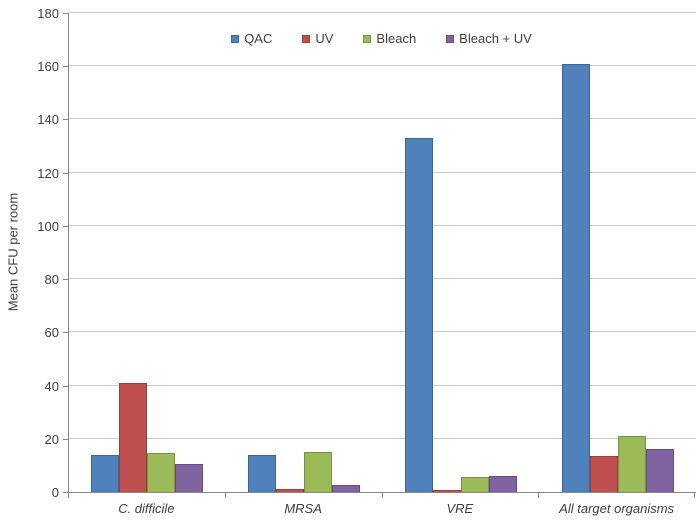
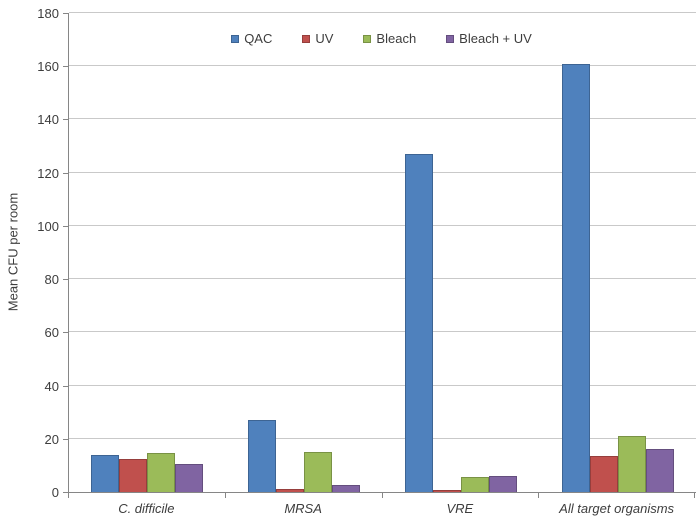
UV/C. difficile: 41 -> 12
QAC/MRSA: 14 -> 27
QAC/VRE: 133 -> 127
